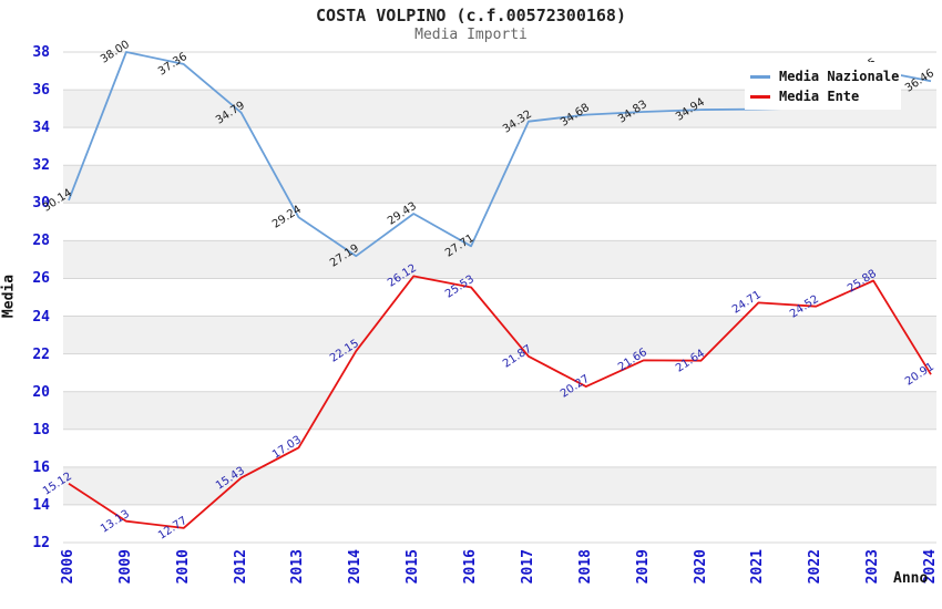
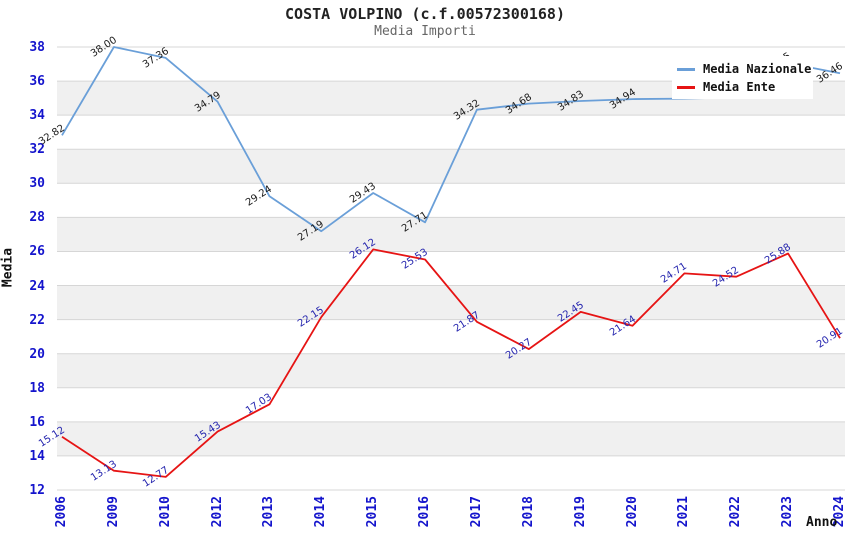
Media Nazionale/2006: 30.14 -> 32.82
Media Ente/2019: 21.66 -> 22.45
